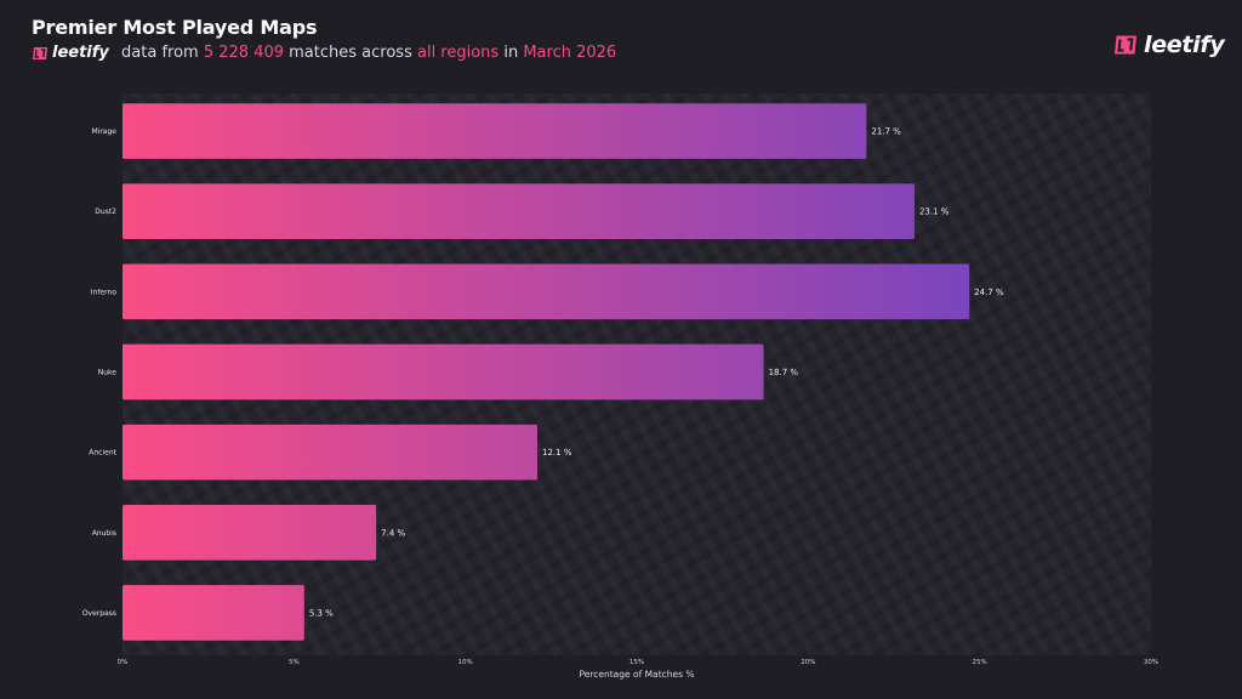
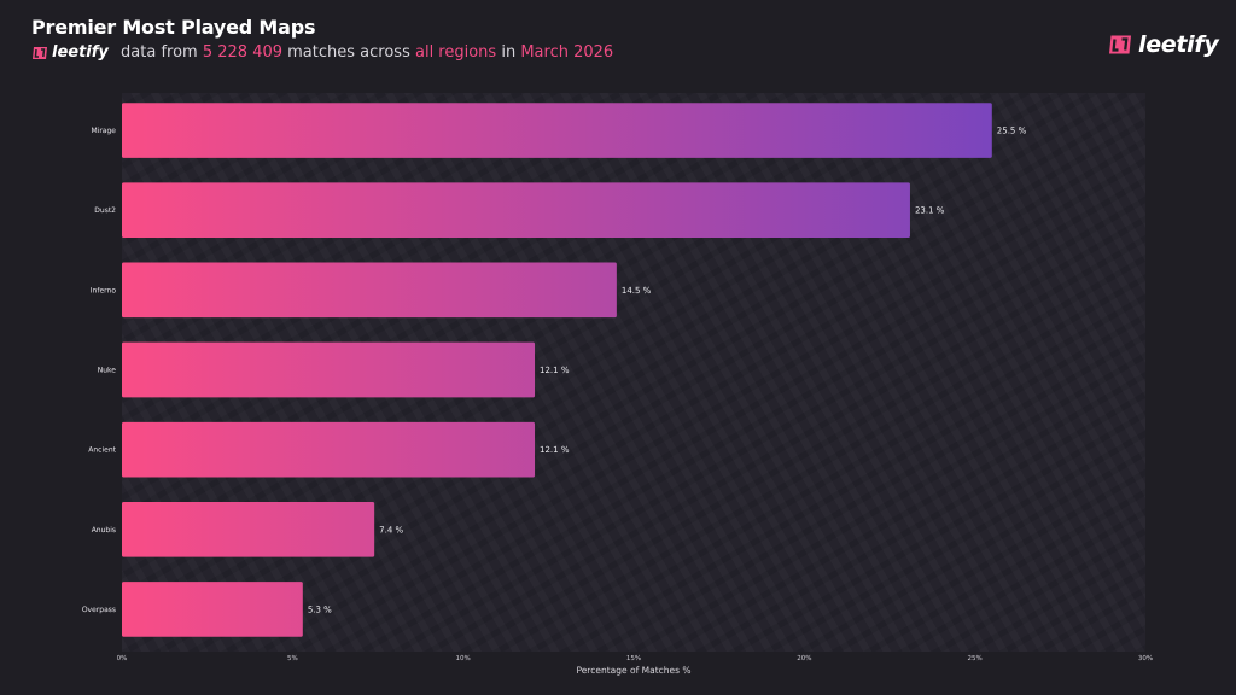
Mirage: 21.7 -> 25.5
Inferno: 24.7 -> 14.5
Nuke: 18.7 -> 12.1
